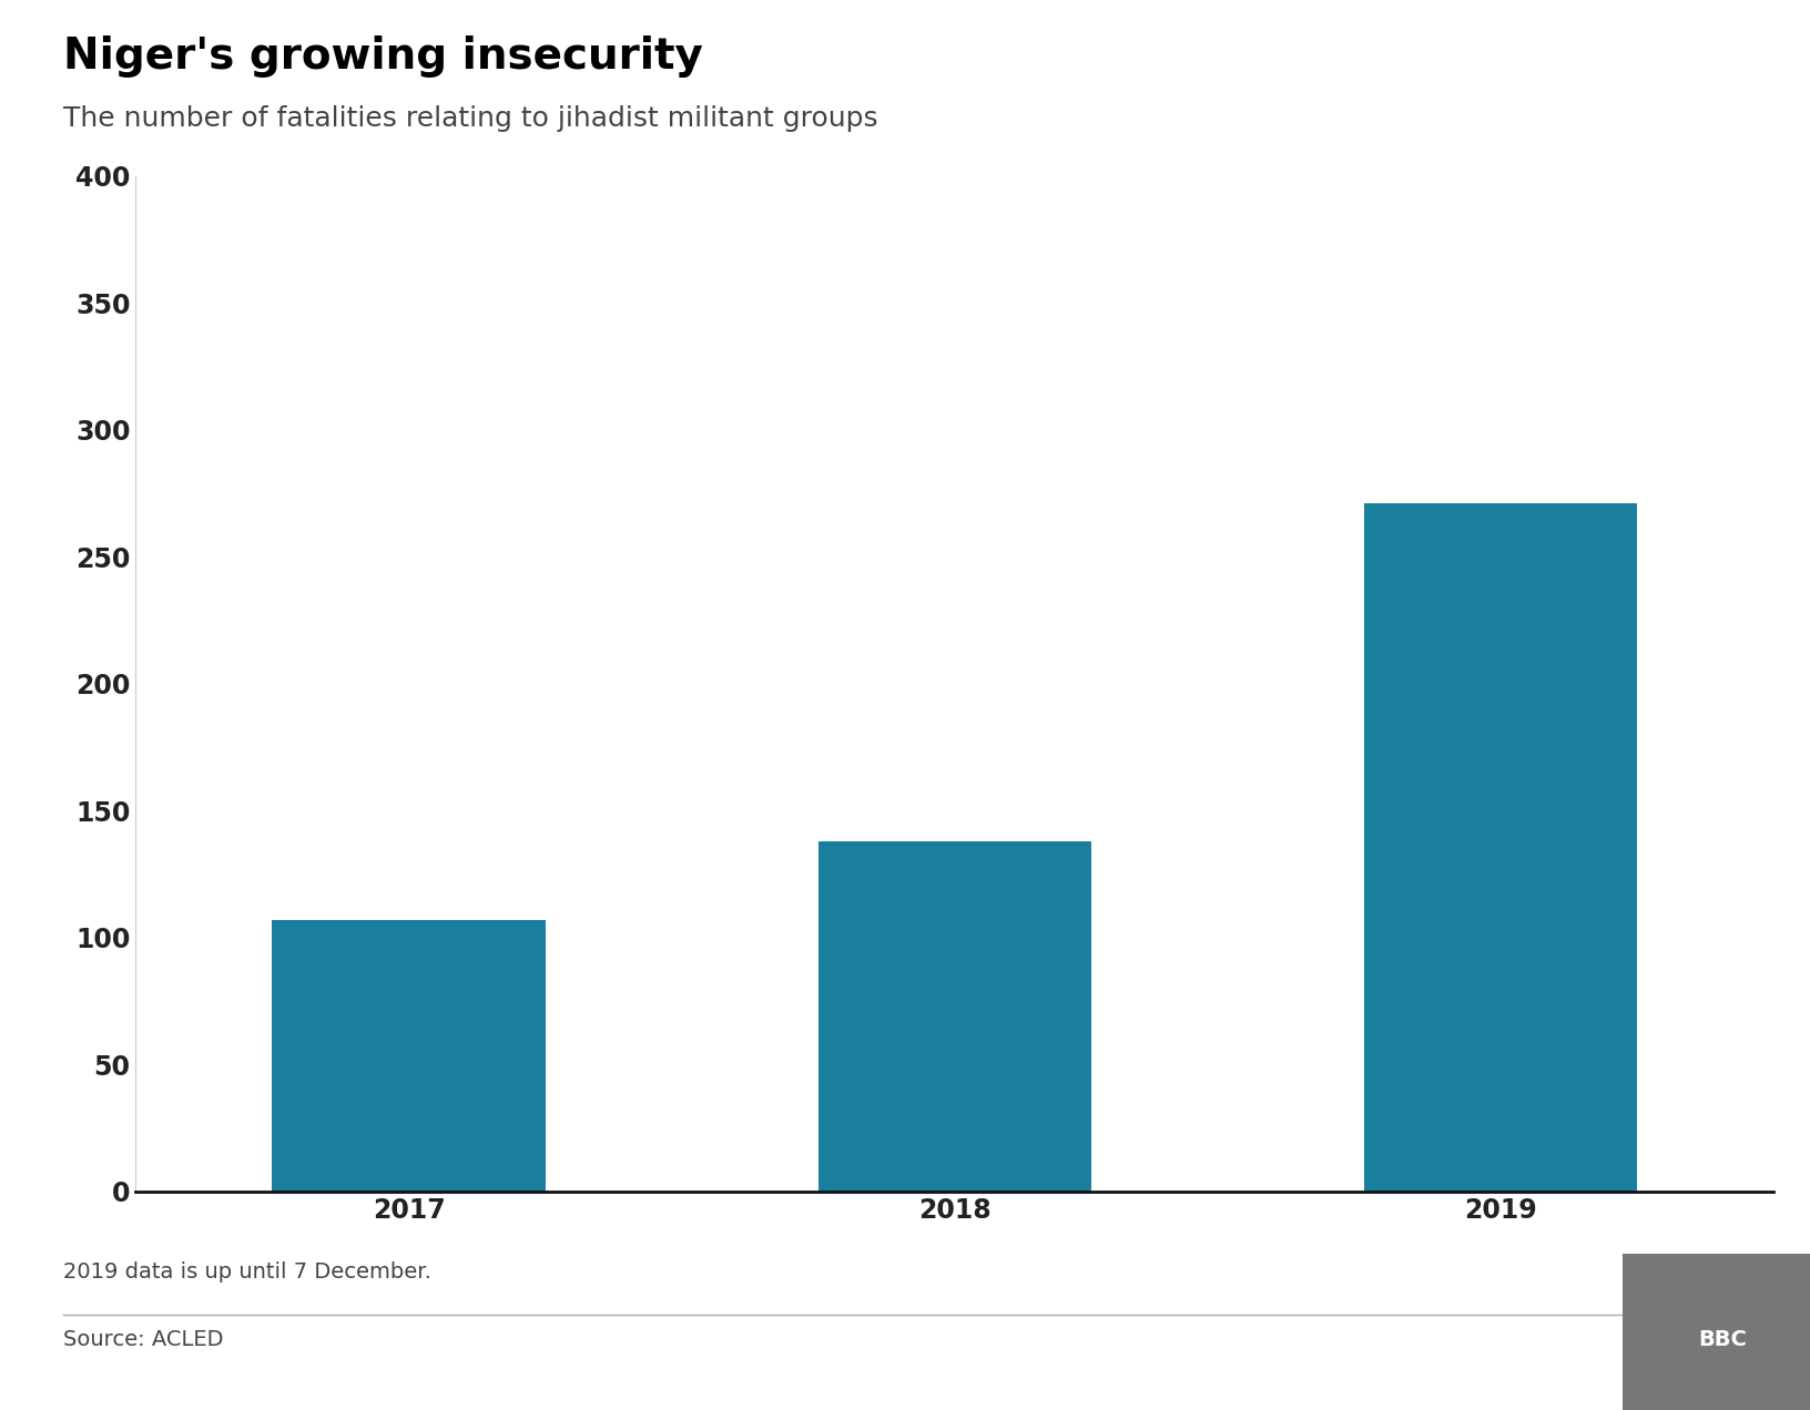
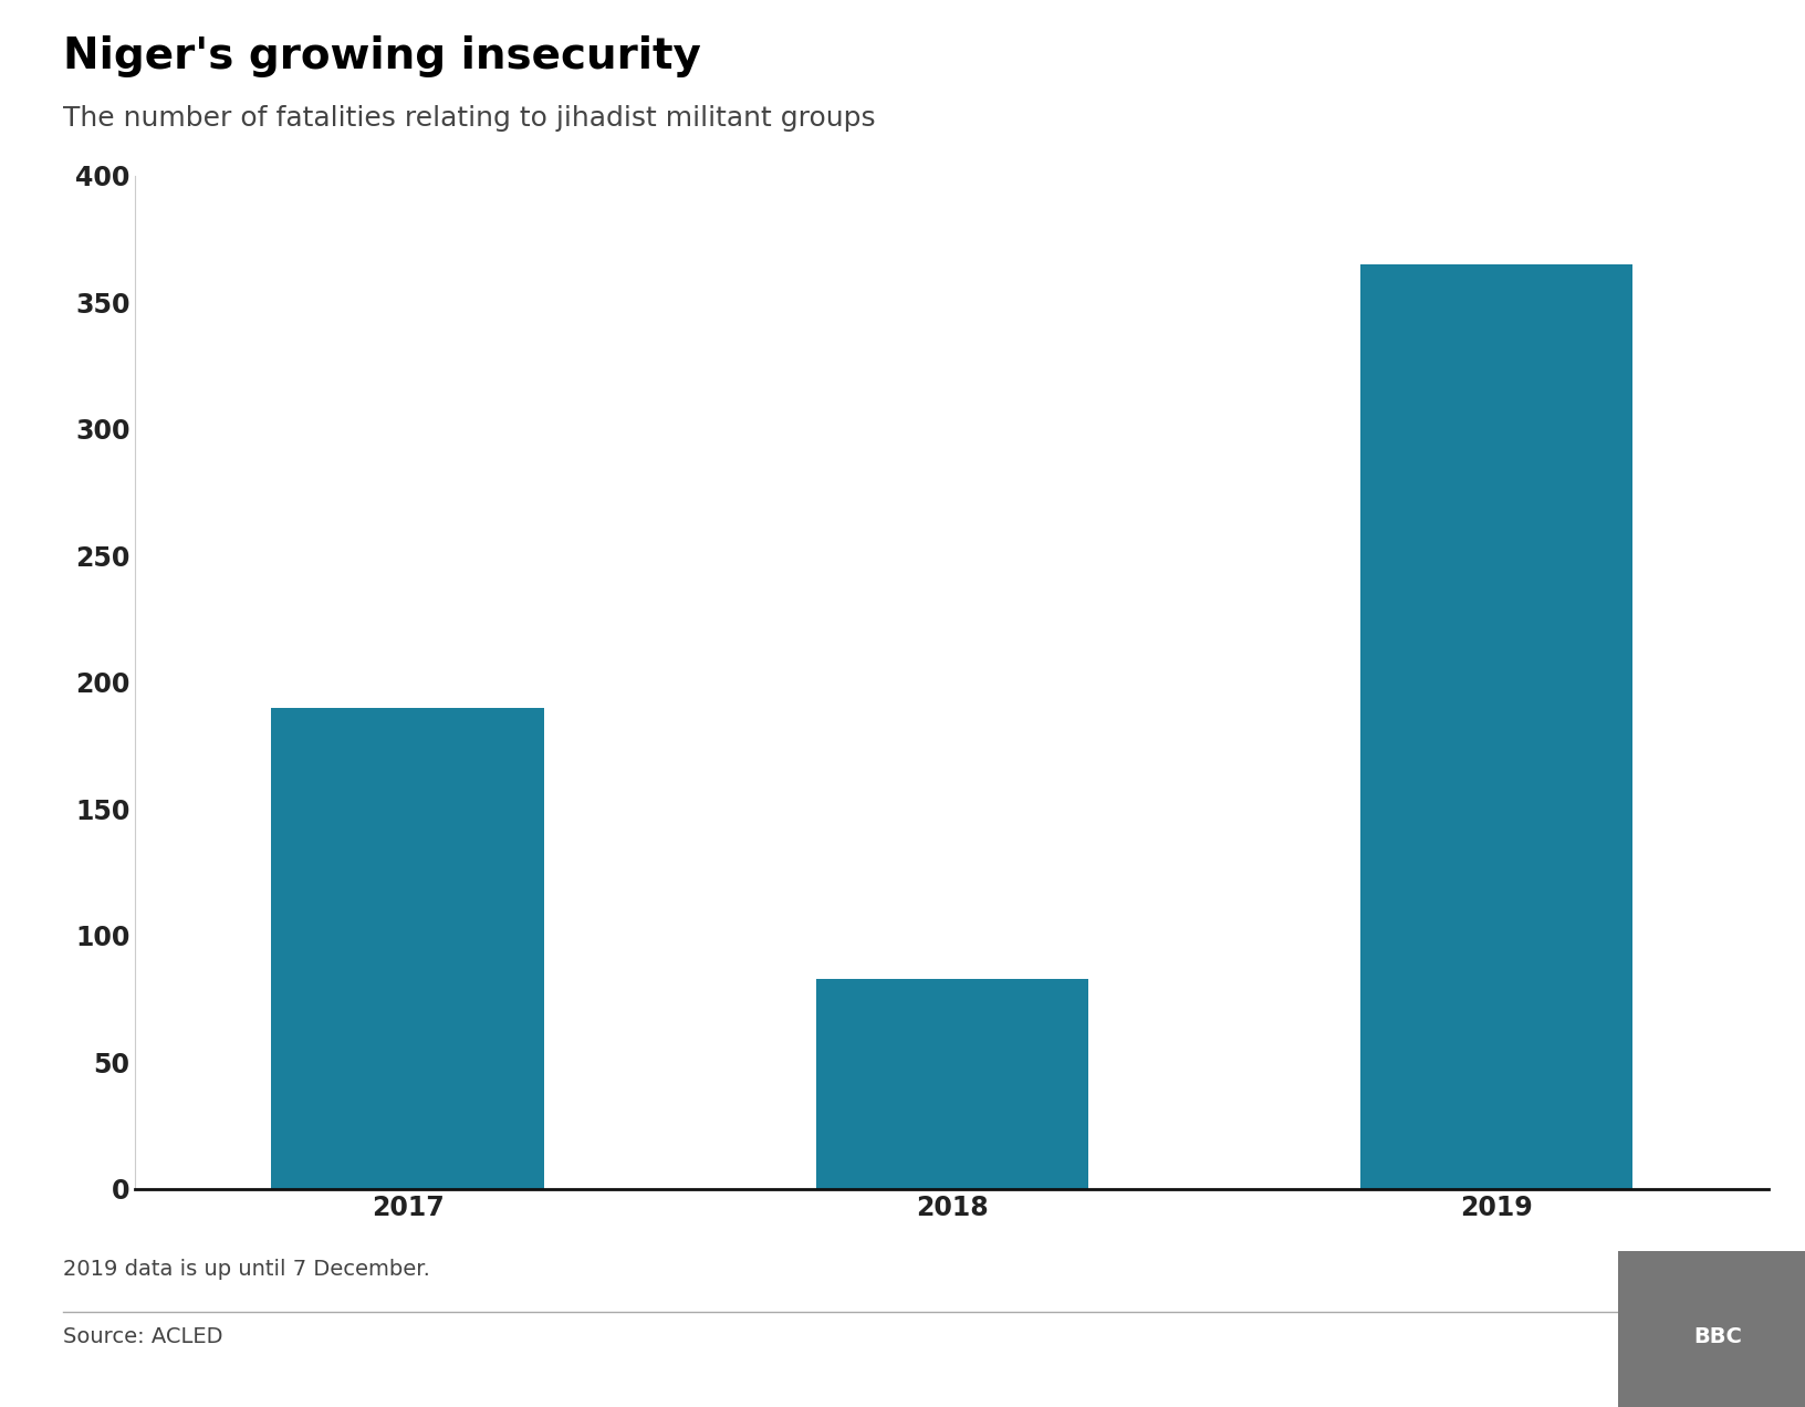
2017: 107 -> 190
2018: 138 -> 83
2019: 271 -> 365
